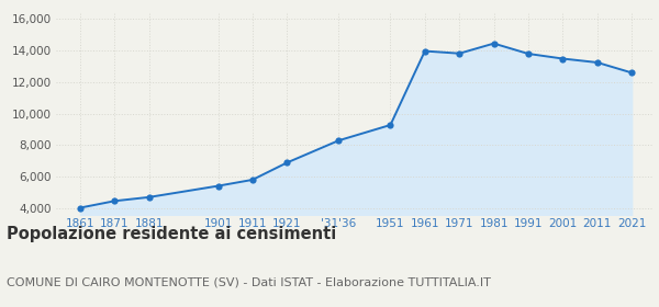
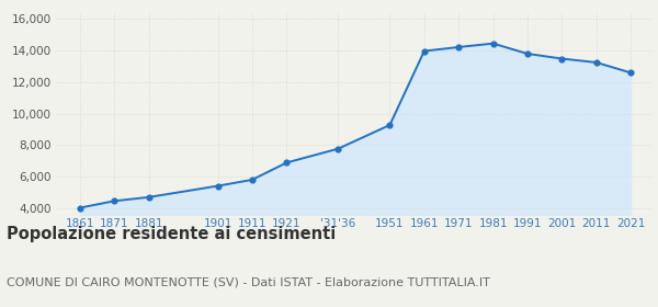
'31'36: 8,300 -> 7,800
1971: 13,800 -> 14,200
